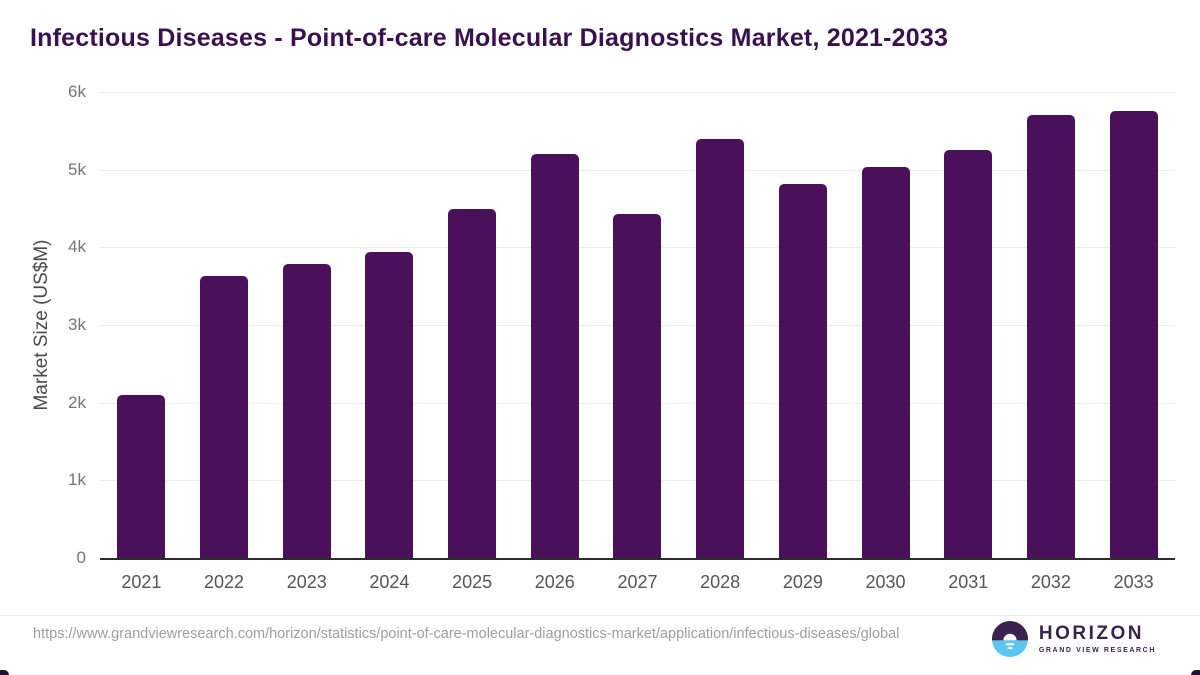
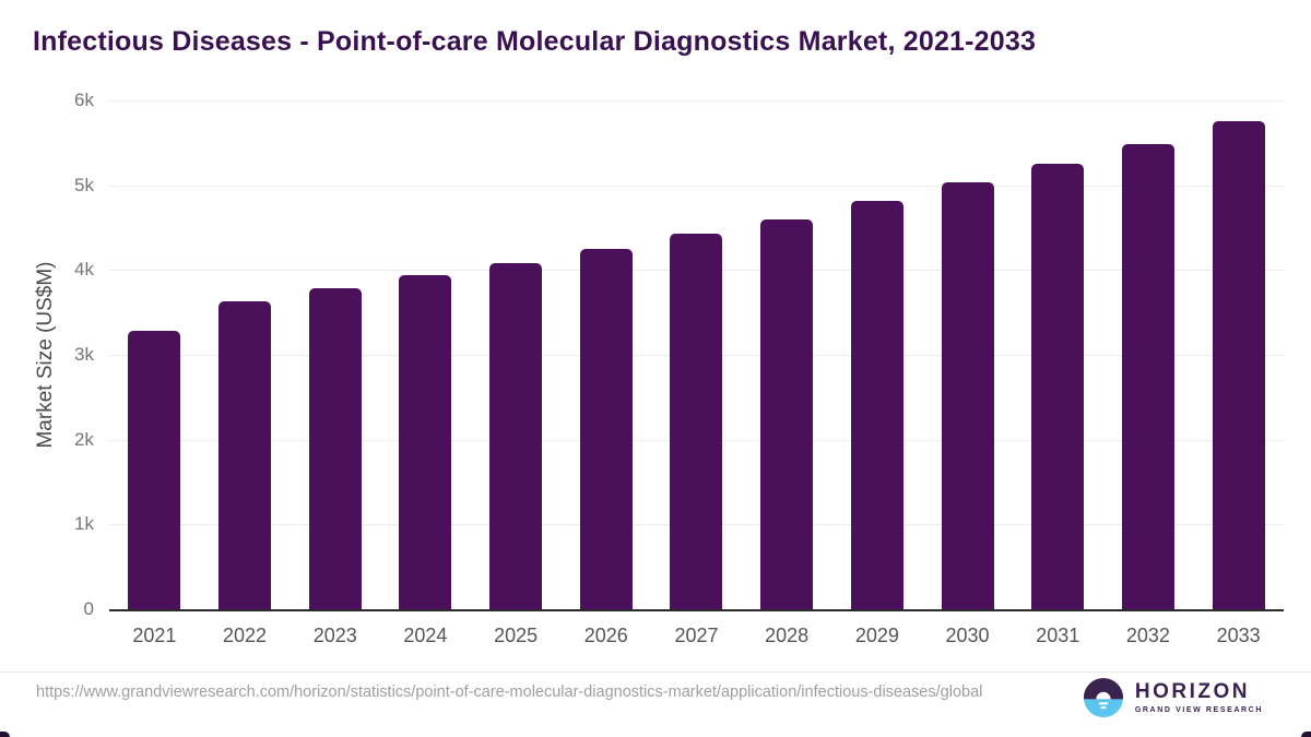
2021: 2.1k -> 3.3k
2025: 4.5k -> 4.1k
2026: 5.2k -> 4.2k
2028: 5.4k -> 4.6k
2032: 5.7k -> 5.5k
